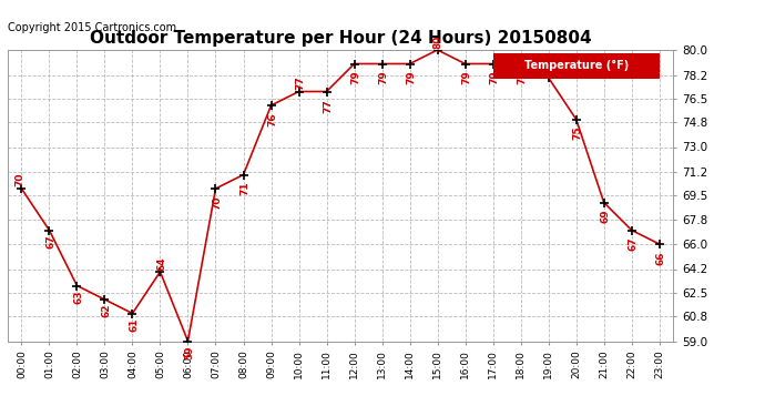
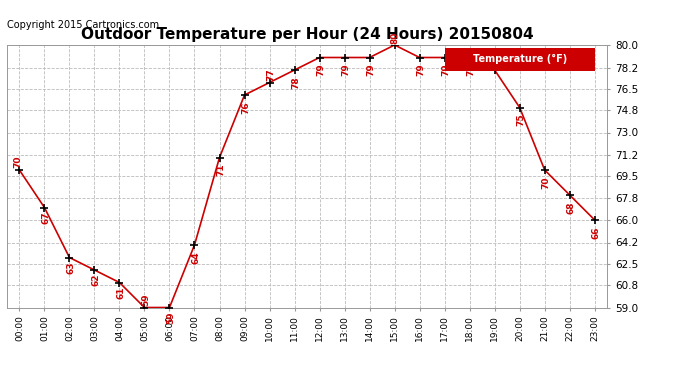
05:00: 64 -> 59
07:00: 70 -> 64
11:00: 77 -> 78
21:00: 69 -> 70
22:00: 67 -> 68
